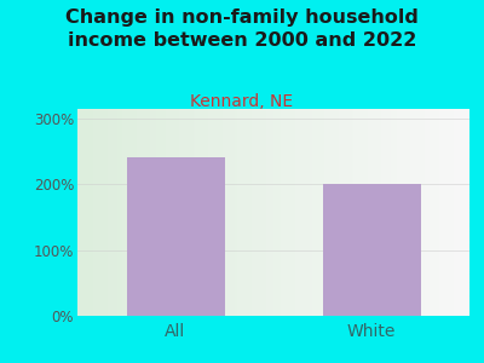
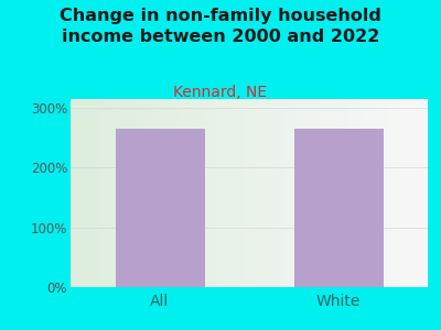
All: 242% -> 265%
White: 200% -> 265%
